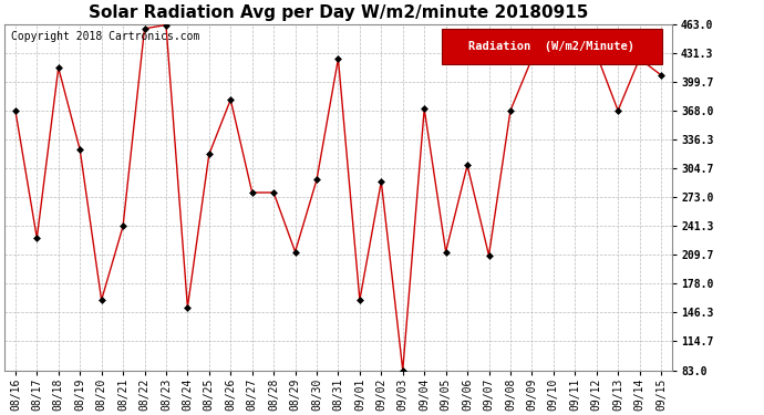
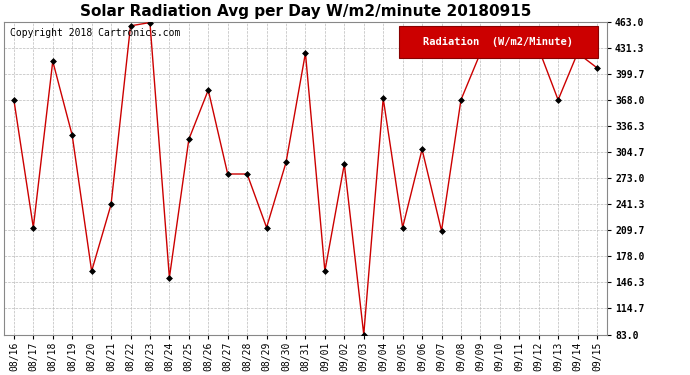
08/17: 228 -> 213
